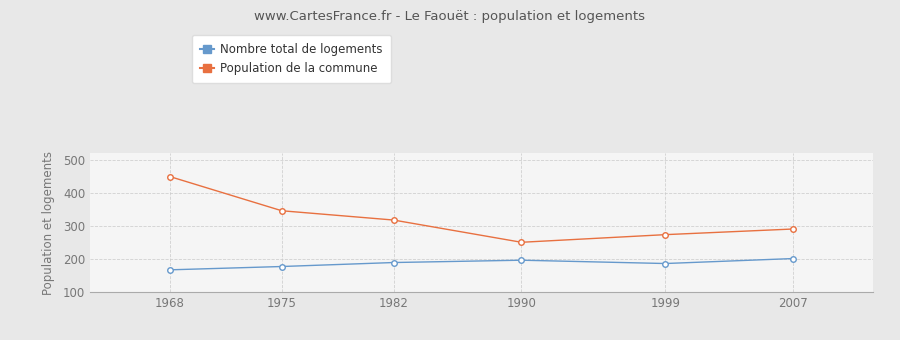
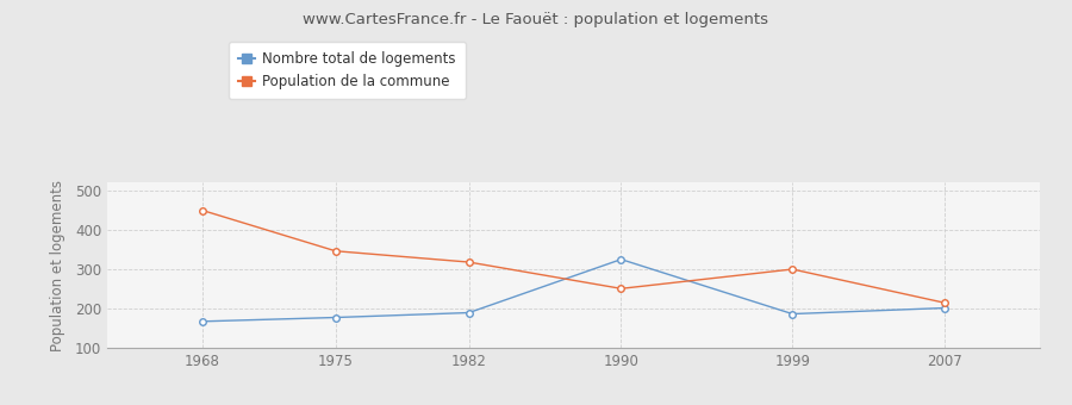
Nombre total de logements/1990: 197 -> 325
Population de la commune/1999: 274 -> 300
Population de la commune/2007: 291 -> 215
